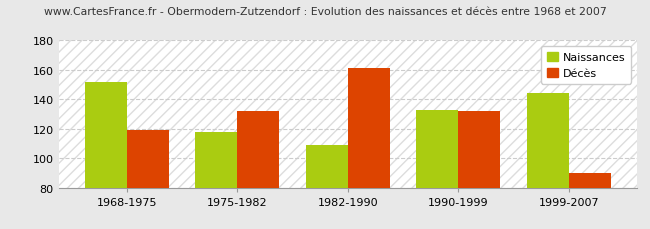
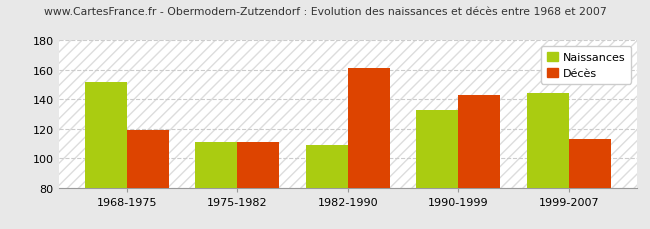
Naissances/1975-1982: 118 -> 111
Décès/1975-1982: 132 -> 111
Décès/1990-1999: 132 -> 143
Décès/1999-2007: 90 -> 113
